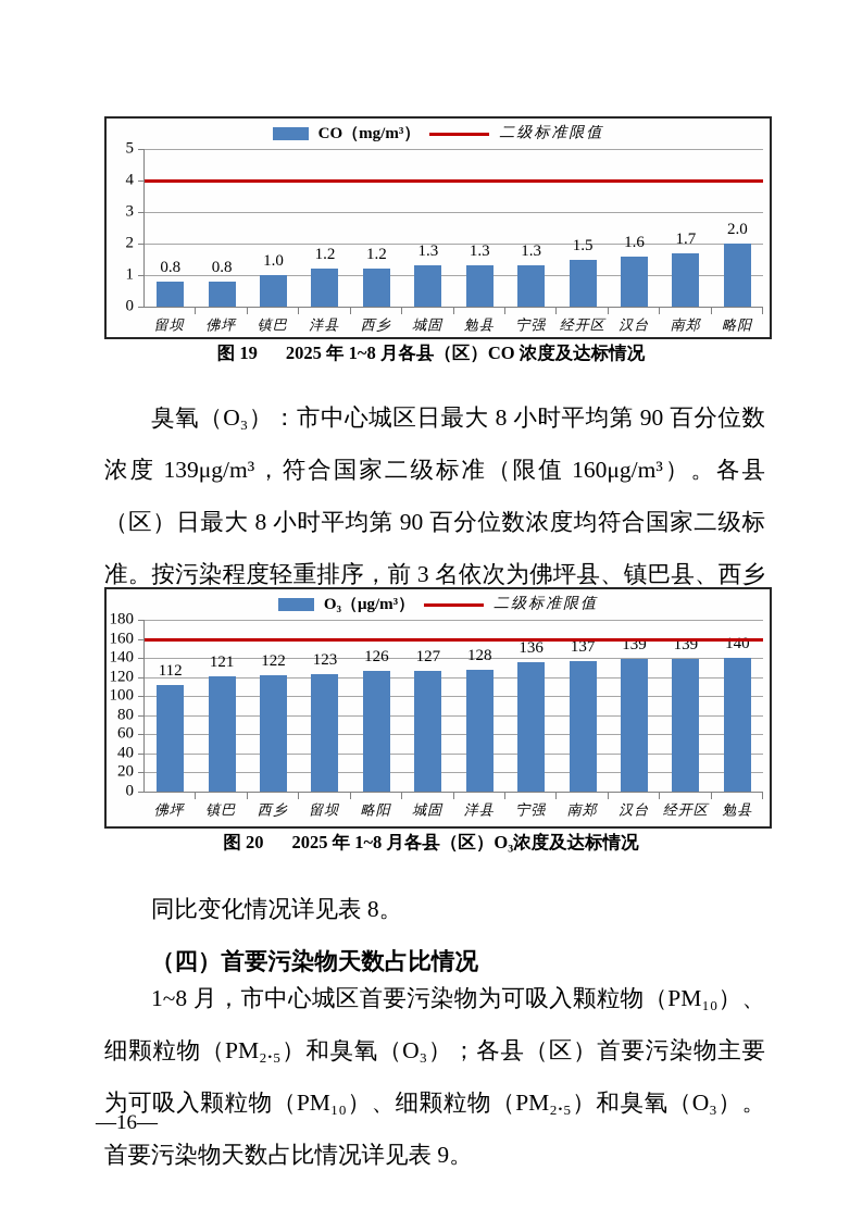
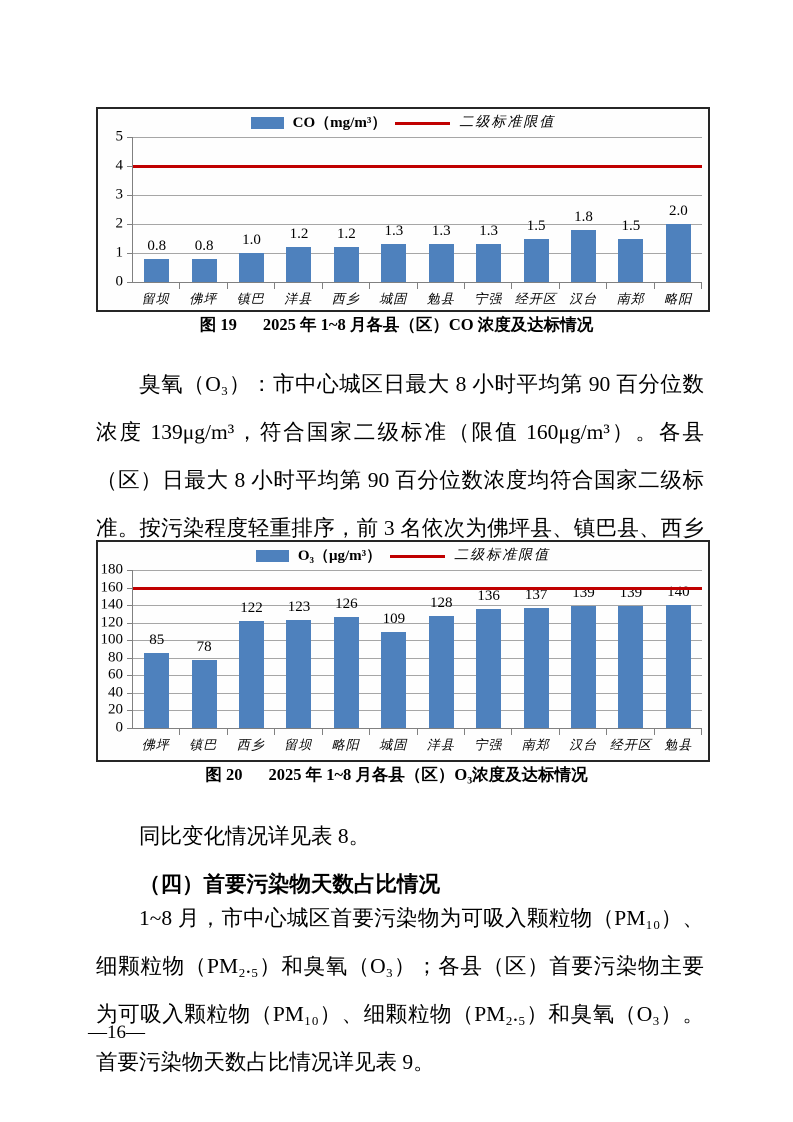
2025 年 1~8 月各县（区）CO 浓度及达标情况/汉台: 1.6 -> 1.8
2025 年 1~8 月各县（区）CO 浓度及达标情况/南郑: 1.7 -> 1.5
2025 年 1~8 月各县（区）O₃浓度及达标情况/佛坪: 112 -> 85
2025 年 1~8 月各县（区）O₃浓度及达标情况/镇巴: 121 -> 78
2025 年 1~8 月各县（区）O₃浓度及达标情况/城固: 127 -> 109
